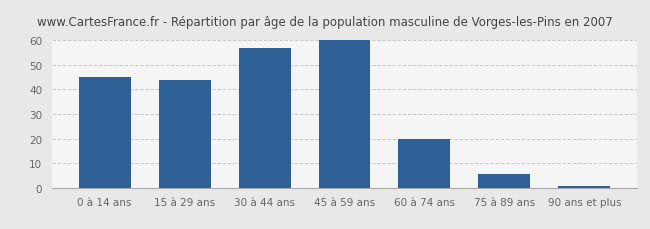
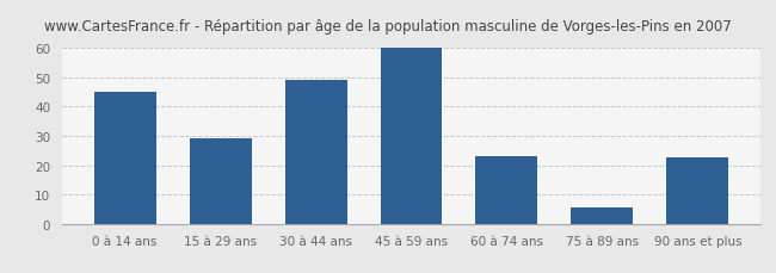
15 à 29 ans: 44.0 -> 29.0
30 à 44 ans: 57.0 -> 49.0
60 à 74 ans: 20.0 -> 23.0
90 ans et plus: 0.8 -> 22.5
